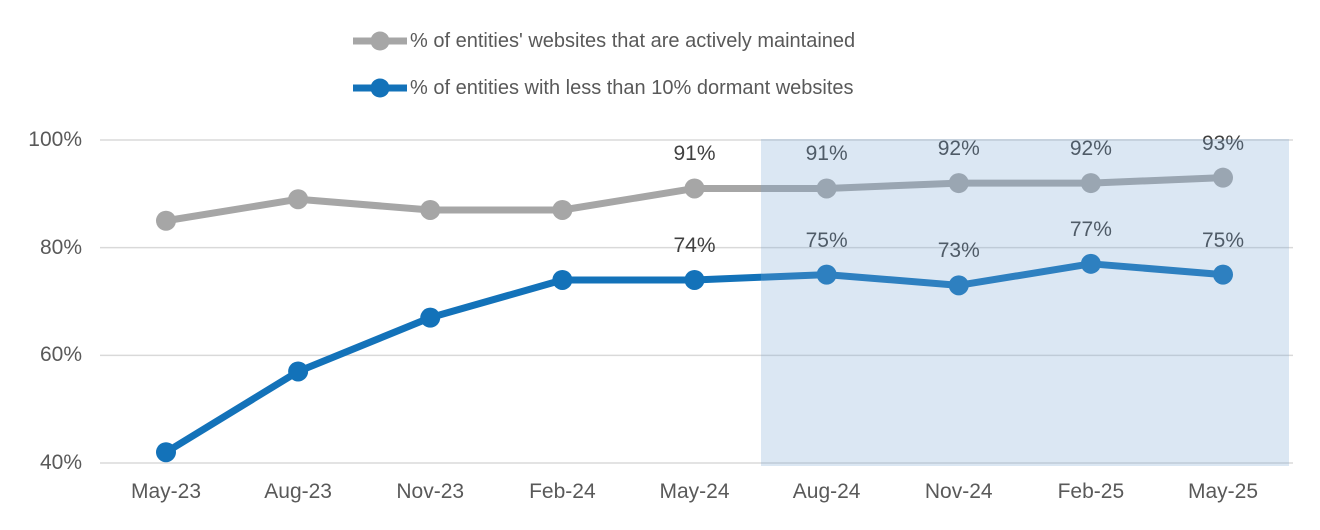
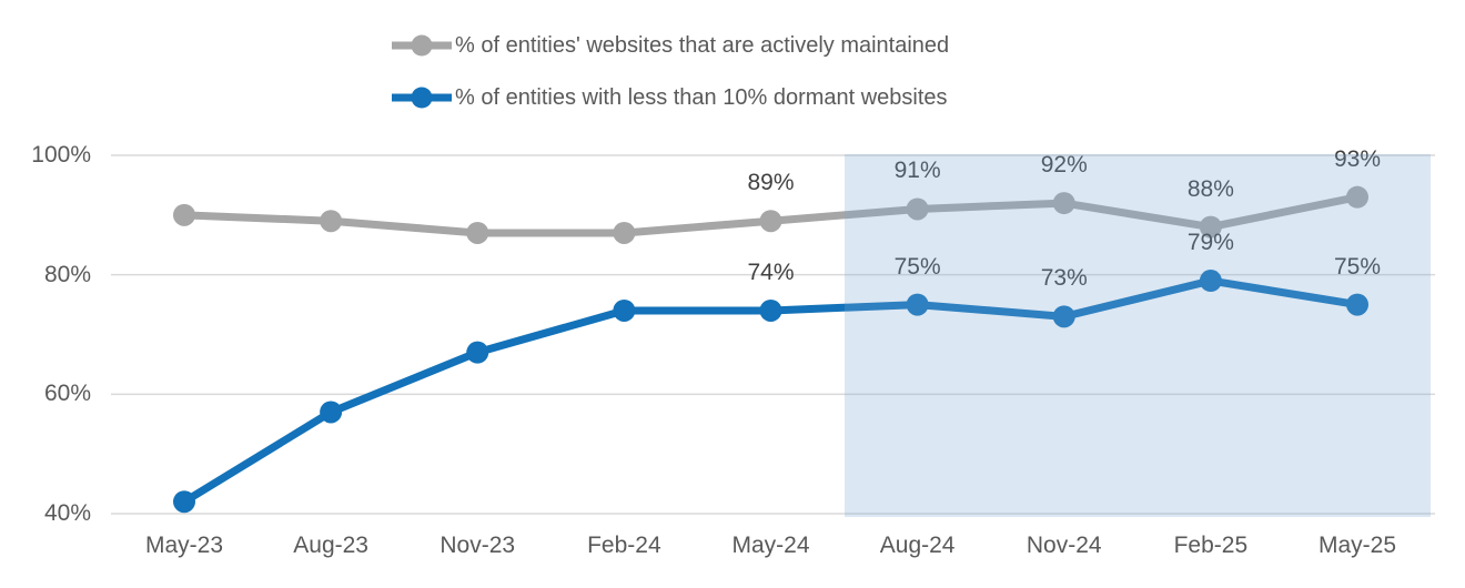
% of entities' websites that are actively maintained/May-23: 85% -> 90%
% of entities' websites that are actively maintained/May-24: 91% -> 89%
% of entities' websites that are actively maintained/Feb-25: 92% -> 88%
% of entities with less than 10% dormant websites/Feb-25: 77% -> 79%
